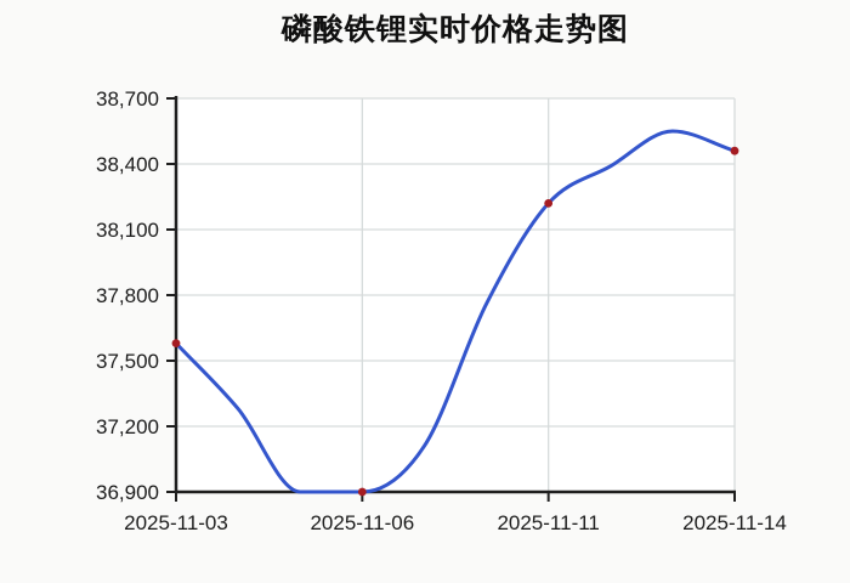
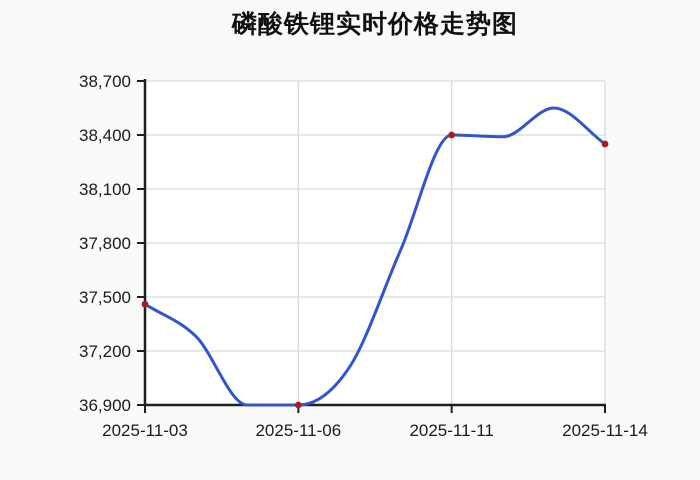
2025-11-03: 37580 -> 37460
2025-11-11: 38220 -> 38400
2025-11-14: 38460 -> 38350
